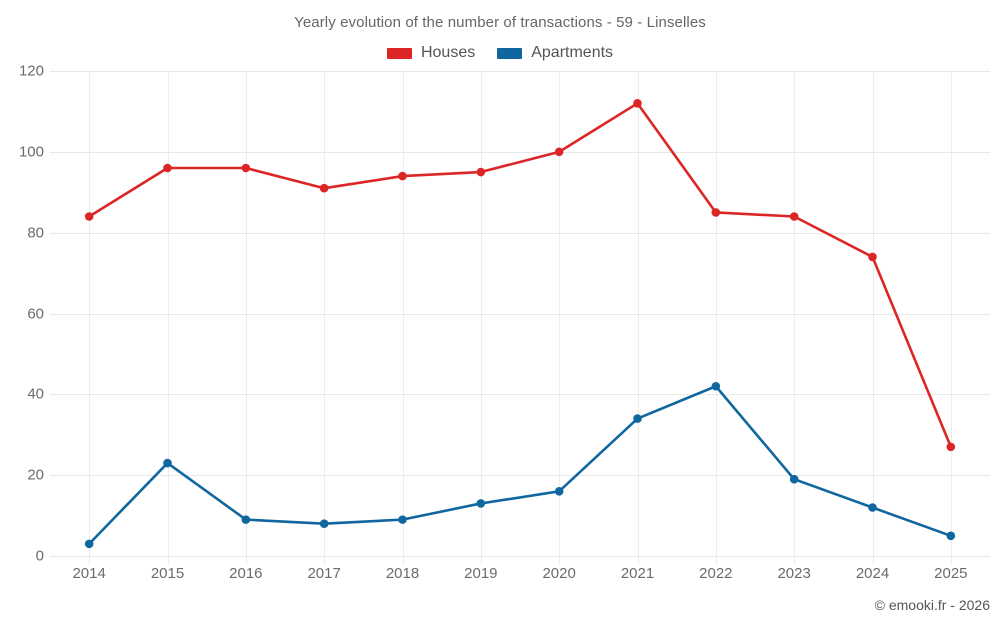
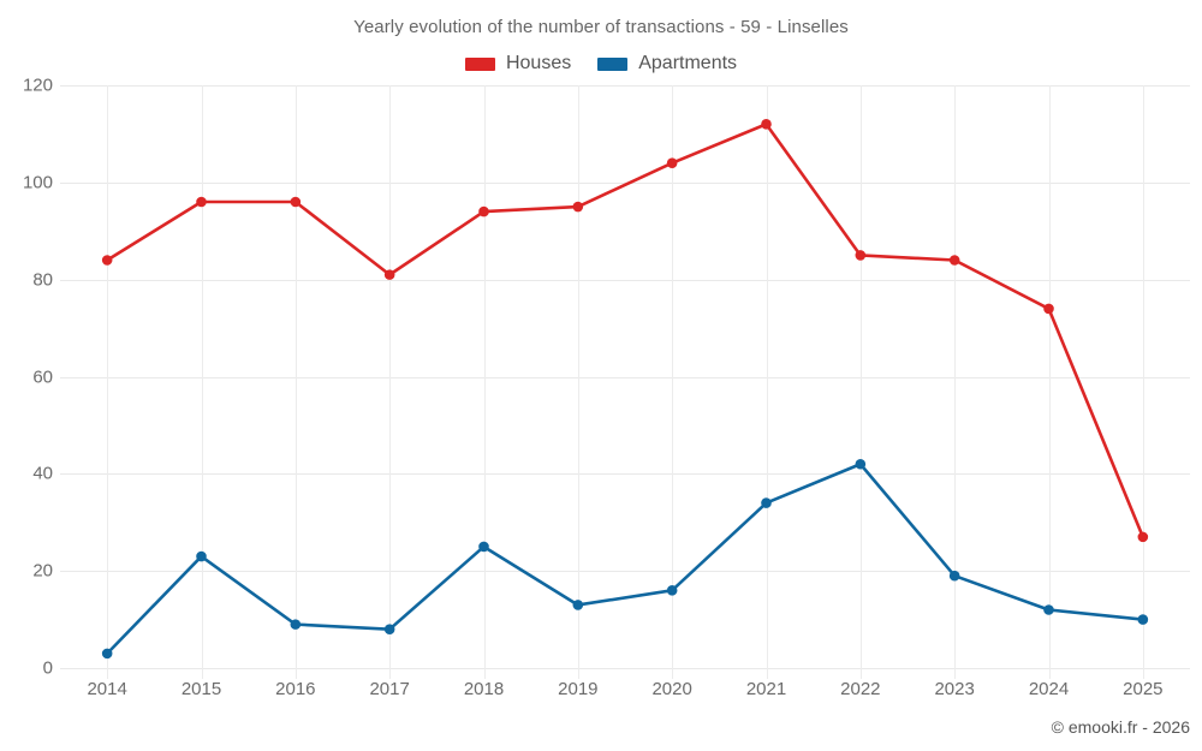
Houses/2017: 91 -> 81
Apartments/2018: 9 -> 25
Houses/2020: 100 -> 104
Apartments/2025: 5 -> 10
